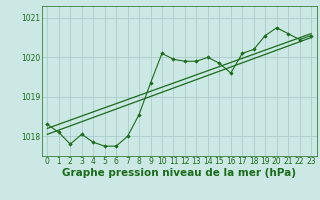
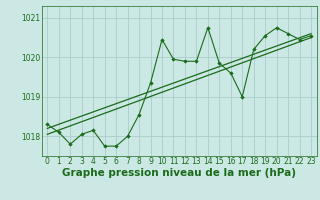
4: 1017.85 -> 1018.15
10: 1020.10 -> 1020.45
14: 1020.00 -> 1020.75
17: 1020.10 -> 1019.00
